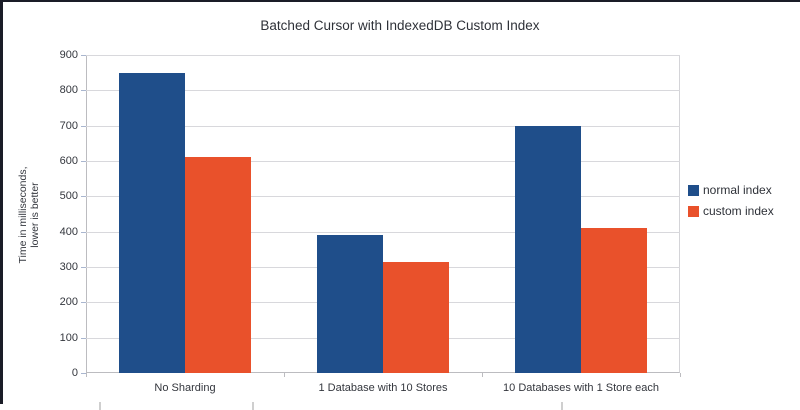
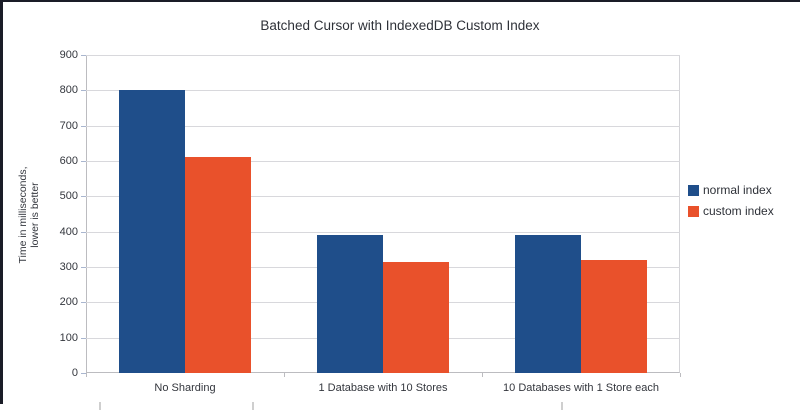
normal index/No Sharding: 850 -> 800
normal index/10 Databases with 1 Store each: 700 -> 390
custom index/10 Databases with 1 Store each: 410 -> 320
